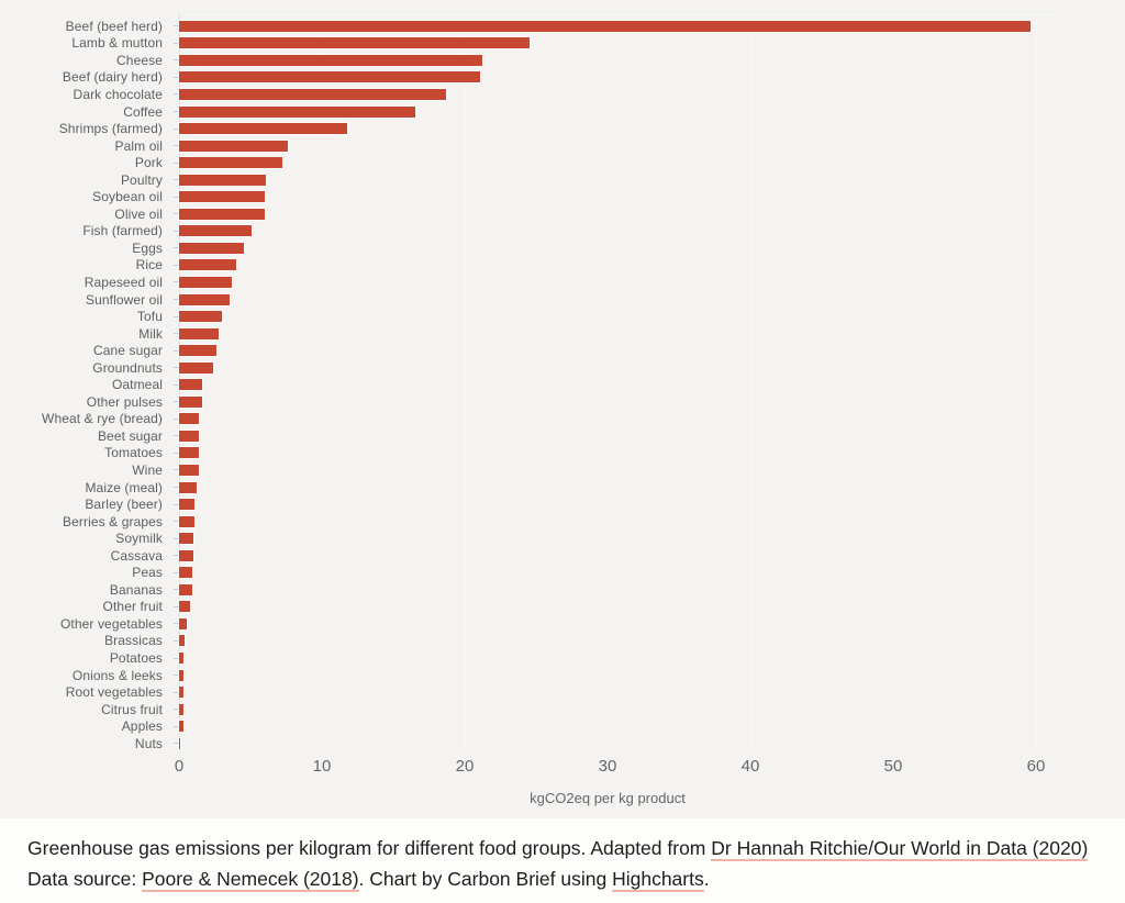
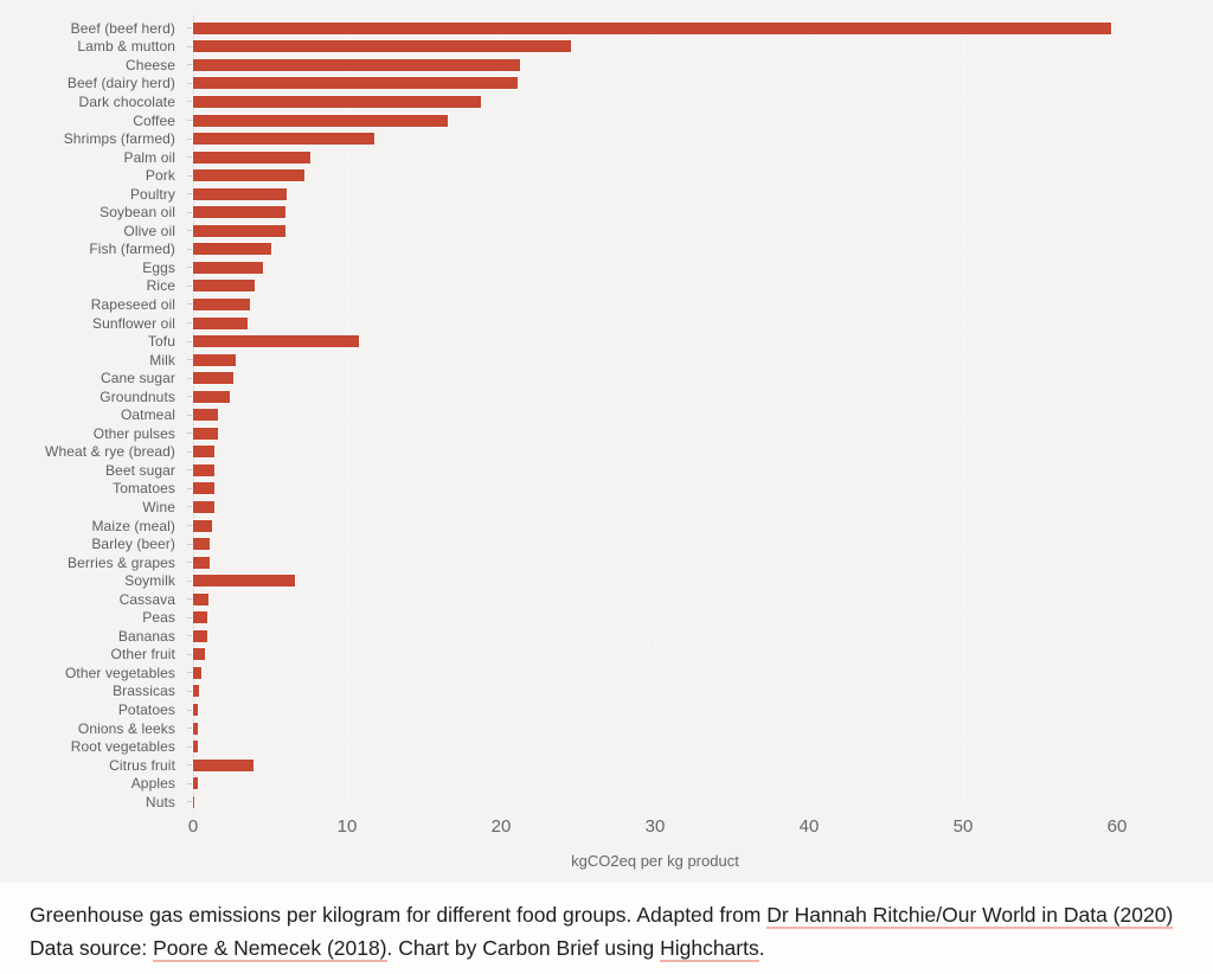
Tofu: 3.0 -> 10.8
Soymilk: 1.0 -> 6.6
Citrus fruit: 0.3 -> 3.9
